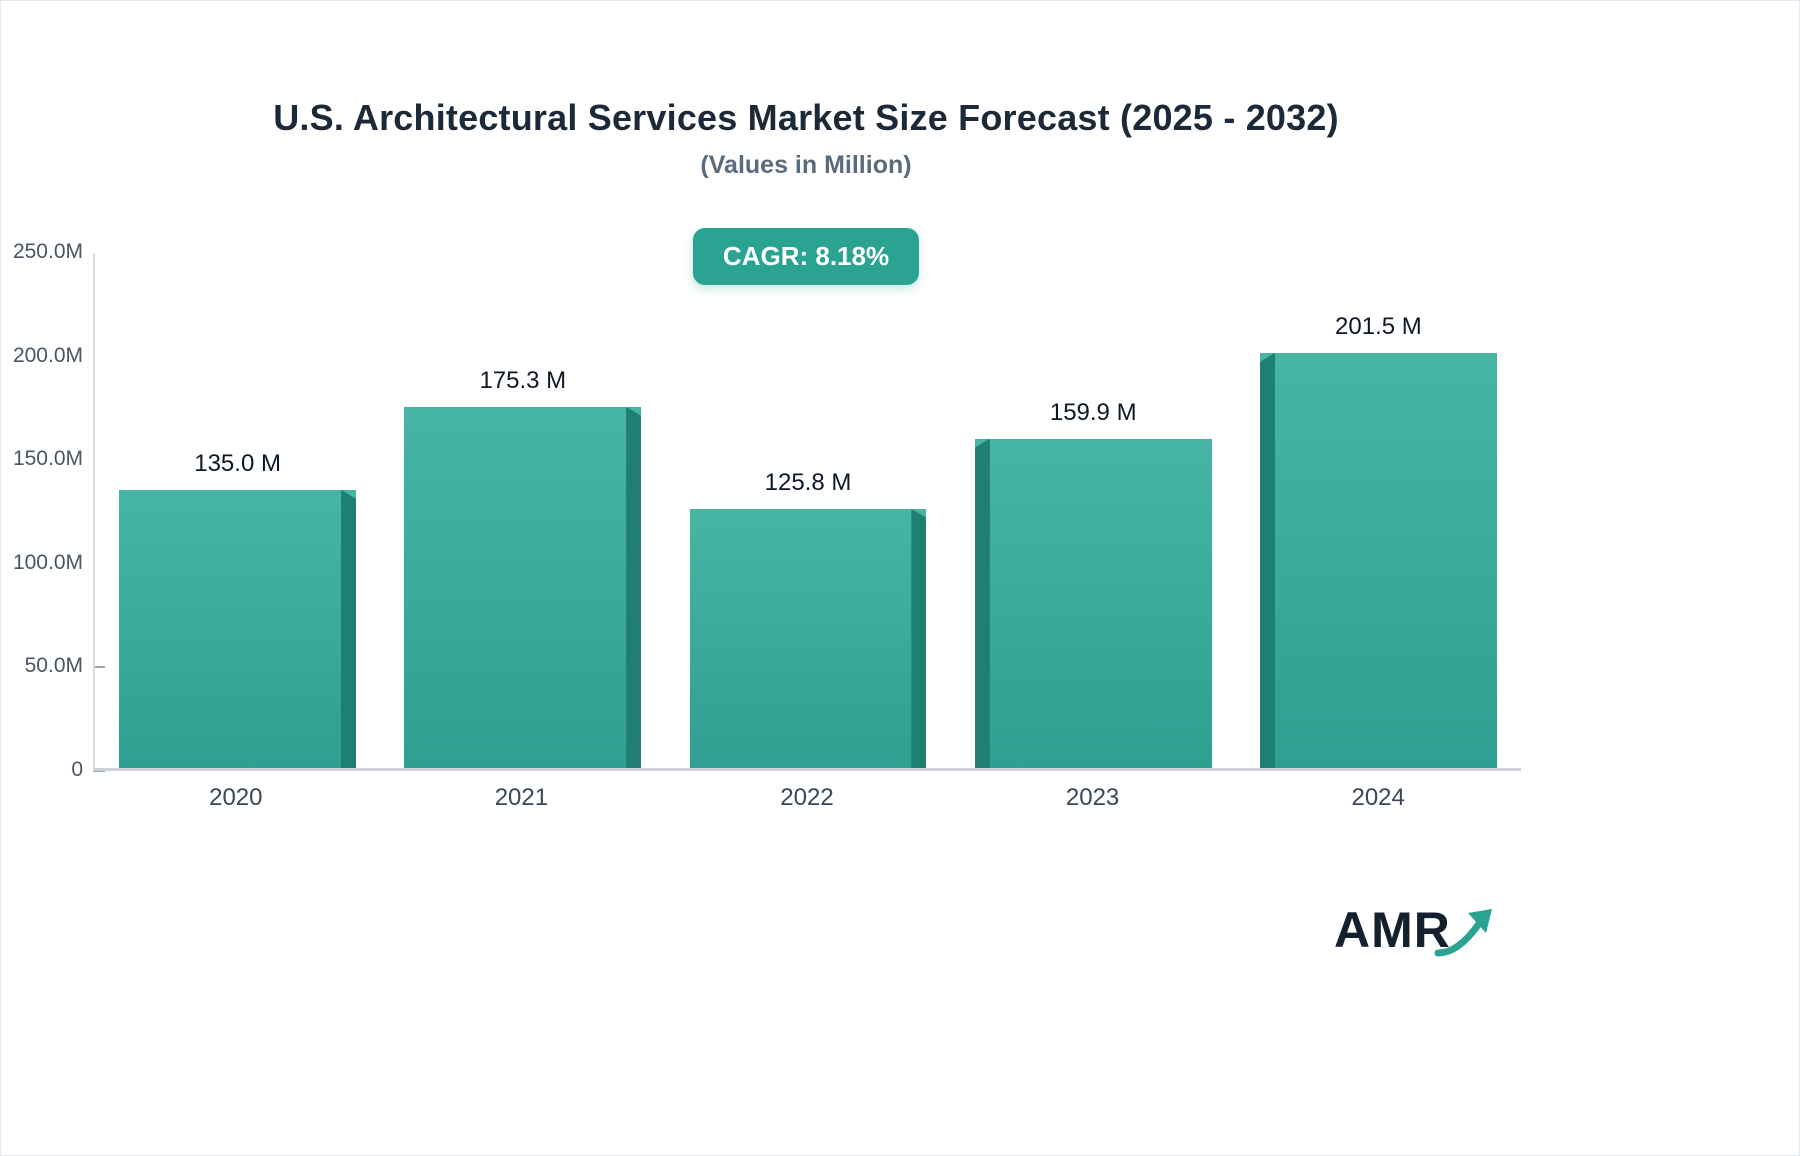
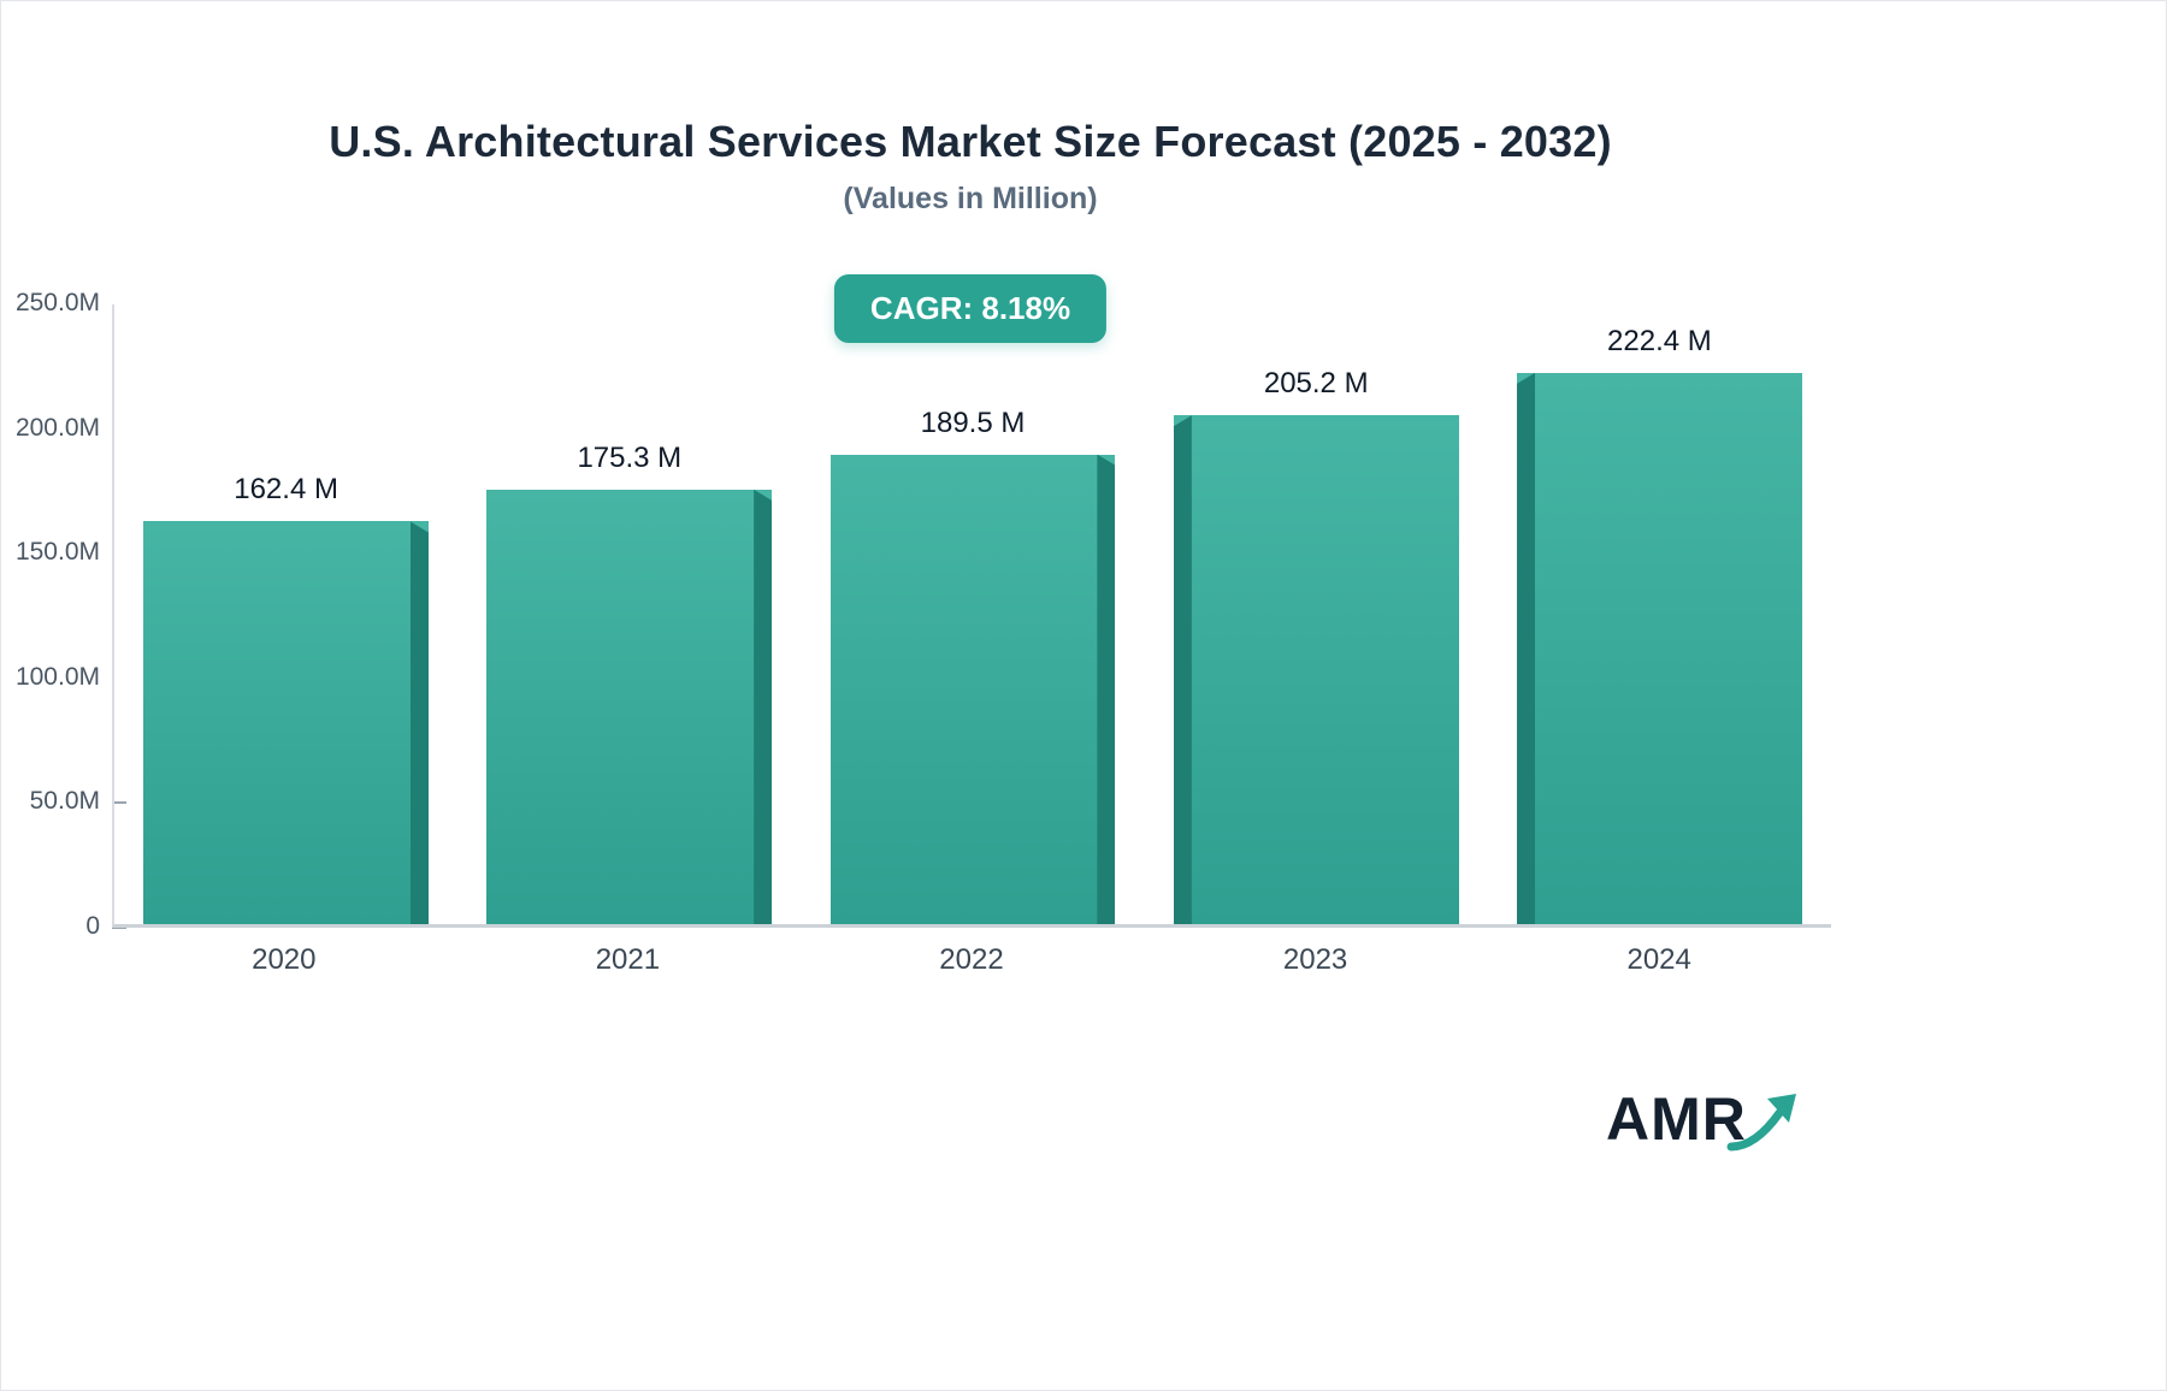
2020: 135.0 -> 162.4
2022: 125.8 -> 189.5
2023: 159.9 -> 205.2
2024: 201.5 -> 222.4
